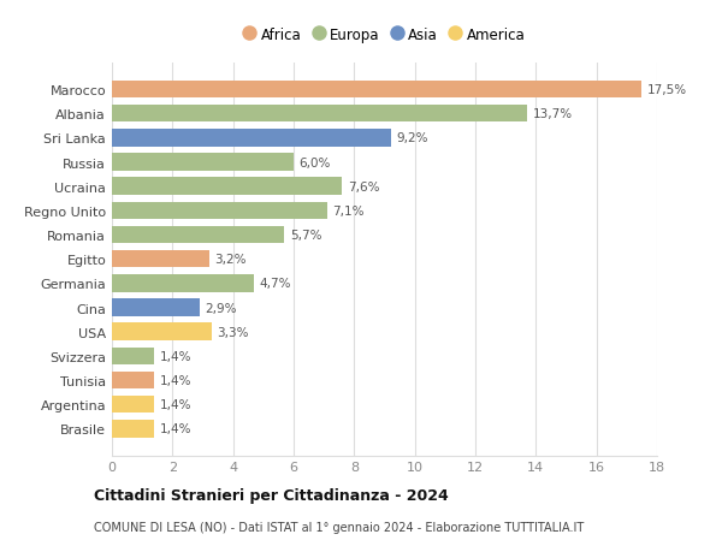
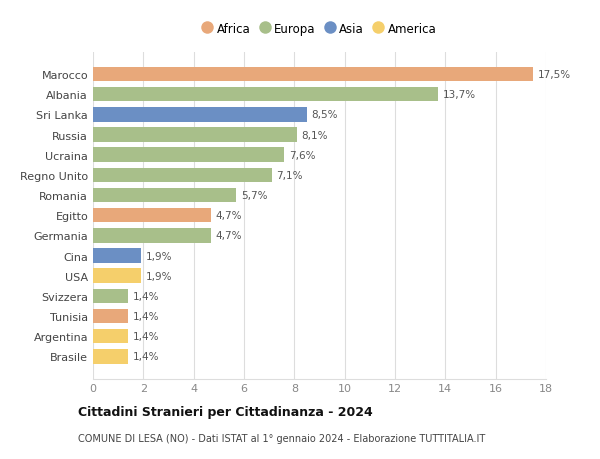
Sri Lanka: 9,2% -> 8,5%
Russia: 6,0% -> 8,1%
Egitto: 3,2% -> 4,7%
Cina: 2,9% -> 1,9%
USA: 3,3% -> 1,9%
